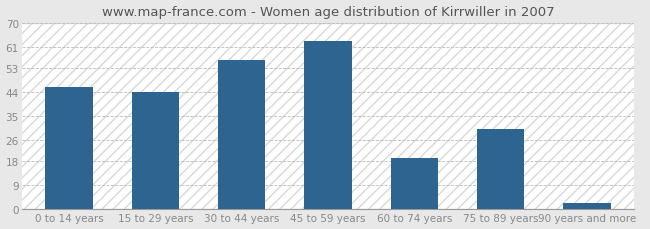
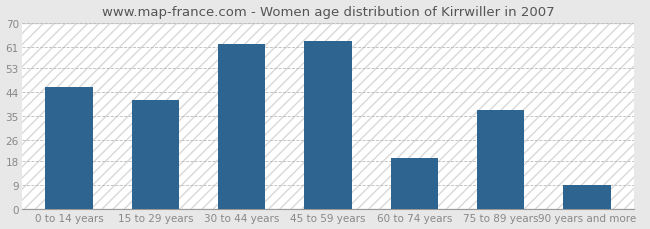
15 to 29 years: 44 -> 41
30 to 44 years: 56 -> 62
75 to 89 years: 30 -> 37
90 years and more: 2 -> 9
